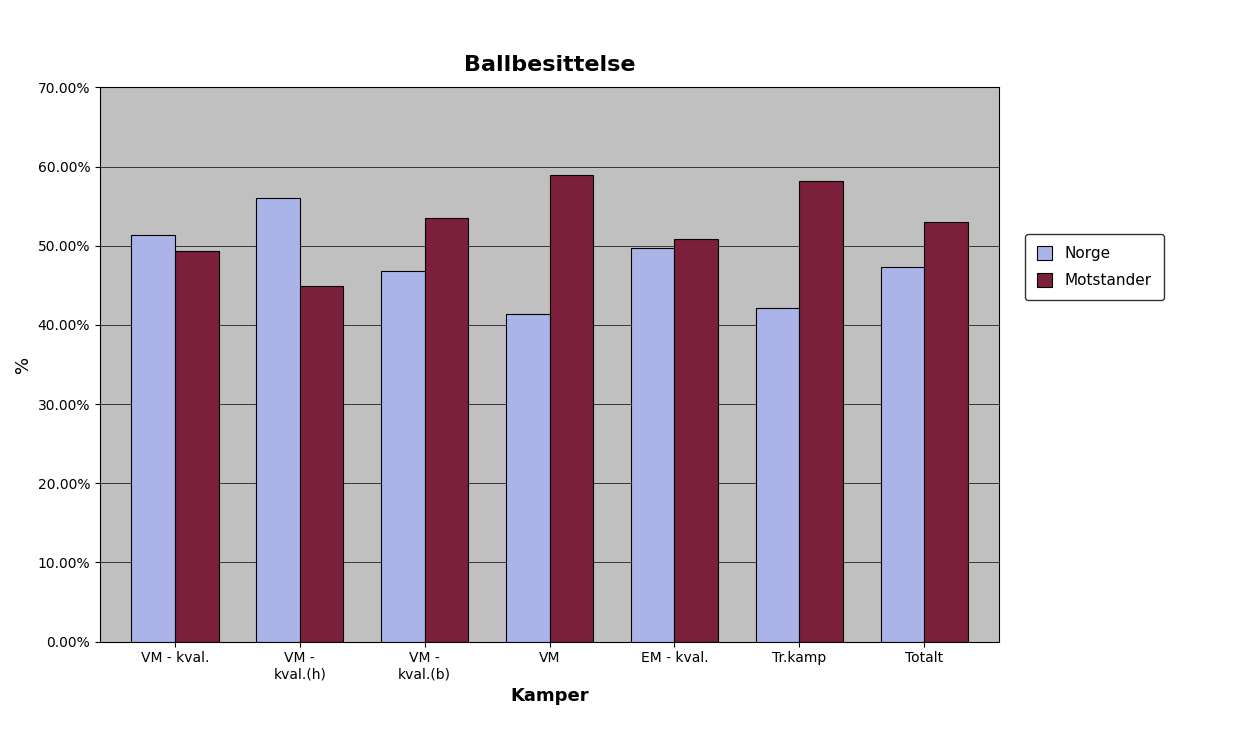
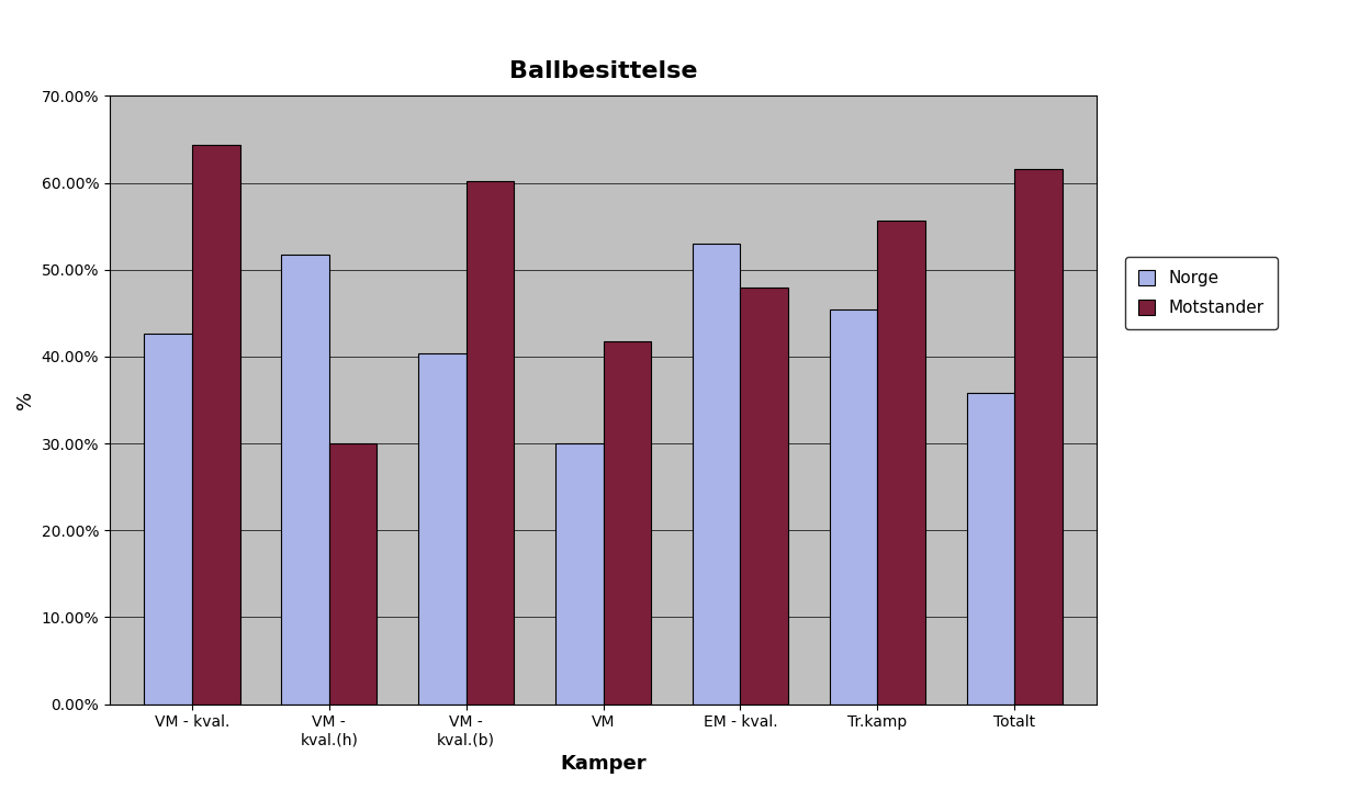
Norge/VM - kval.: 51.4% -> 42.6%
Motstander/VM - kval.: 49.4% -> 64.4%
Norge/VM - kval.(h): 56.0% -> 51.8%
Motstander/VM - kval.(h): 44.9% -> 30.0%
Norge/VM - kval.(b): 46.8% -> 40.4%
Motstander/VM - kval.(b): 53.5% -> 60.2%
Norge/VM: 41.4% -> 30.0%
Motstander/VM: 59.0% -> 41.8%
Norge/EM - kval.: 49.7% -> 53.0%
Motstander/EM - kval.: 50.8% -> 48.0%
Norge/Tr.kamp: 42.2% -> 45.4%
Motstander/Tr.kamp: 58.2% -> 55.6%
Norge/Totalt: 47.3% -> 35.8%
Motstander/Totalt: 53.0% -> 61.6%
